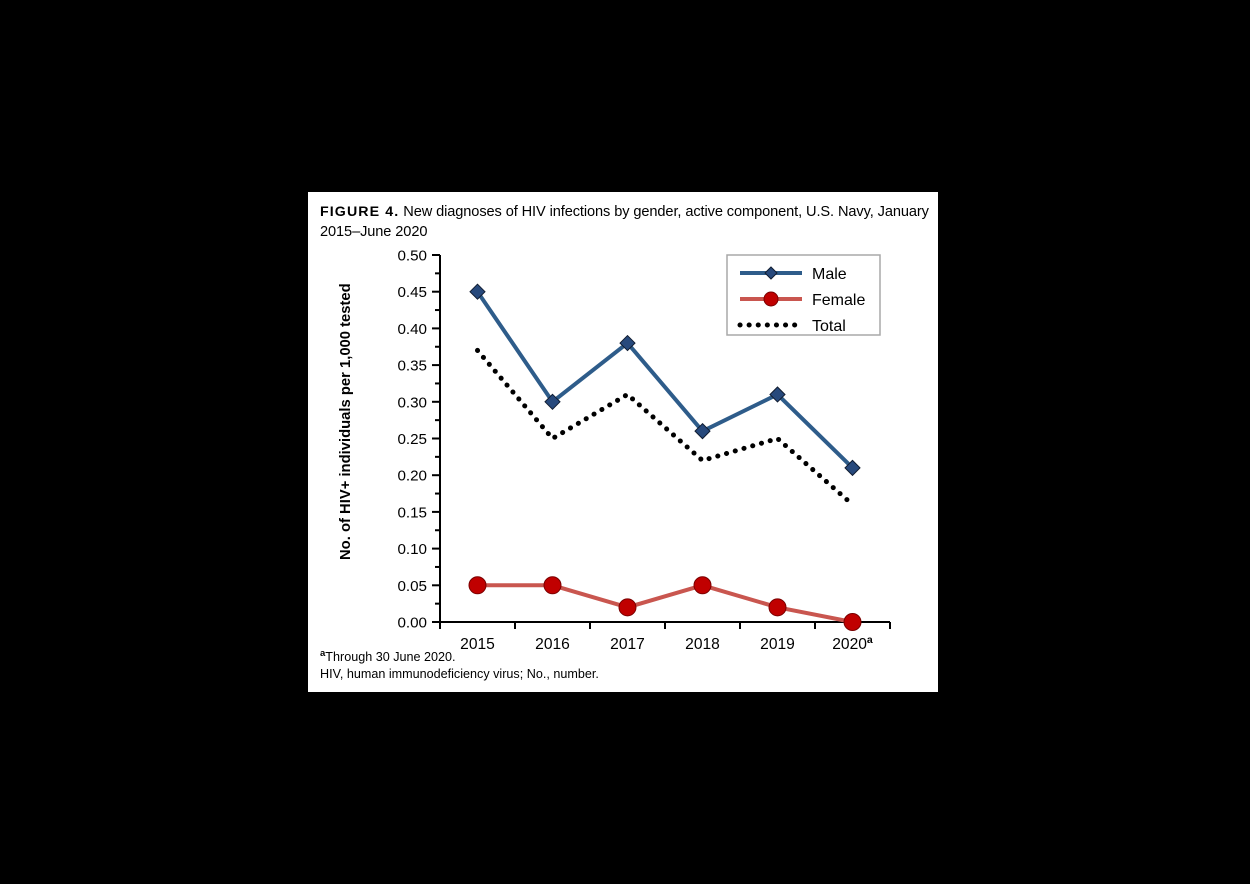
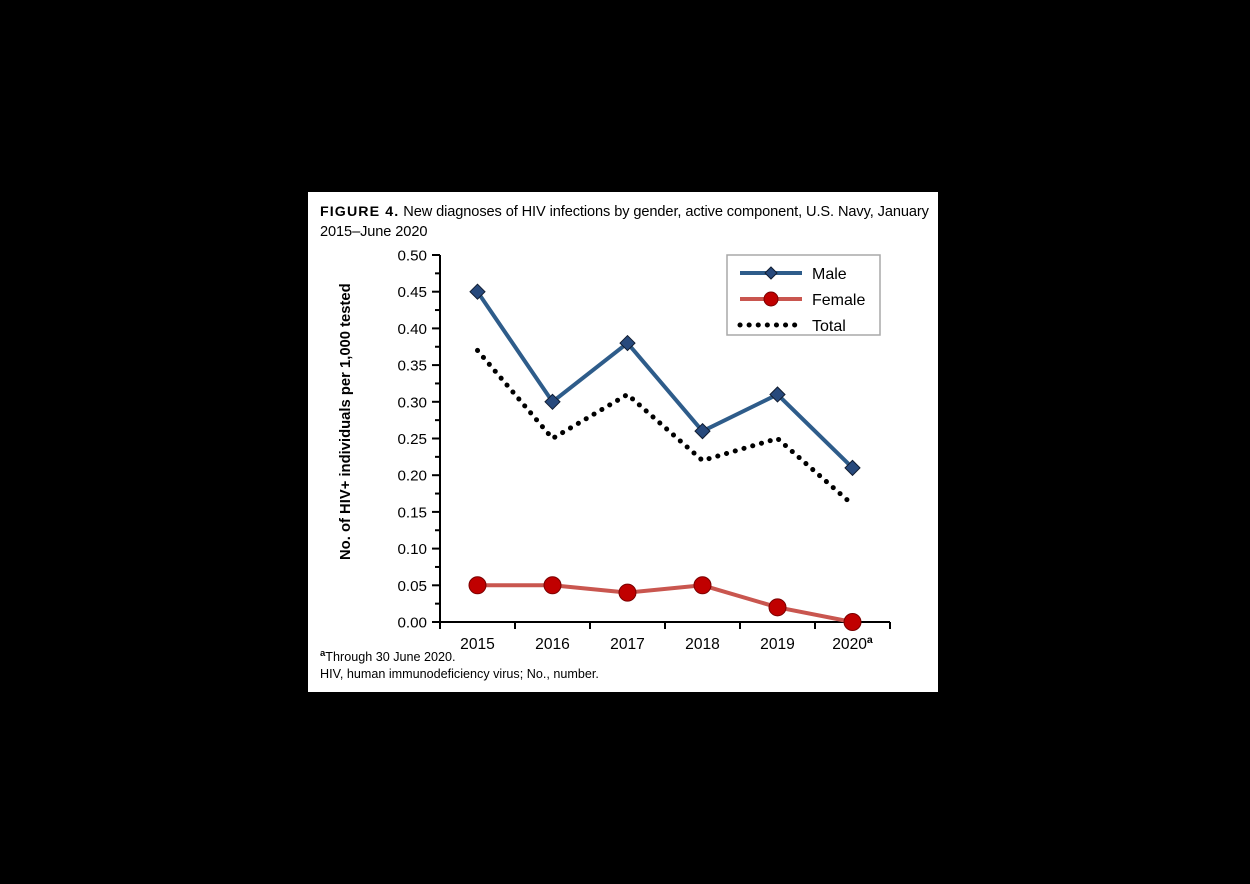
Female/2017: 0.02 -> 0.04
